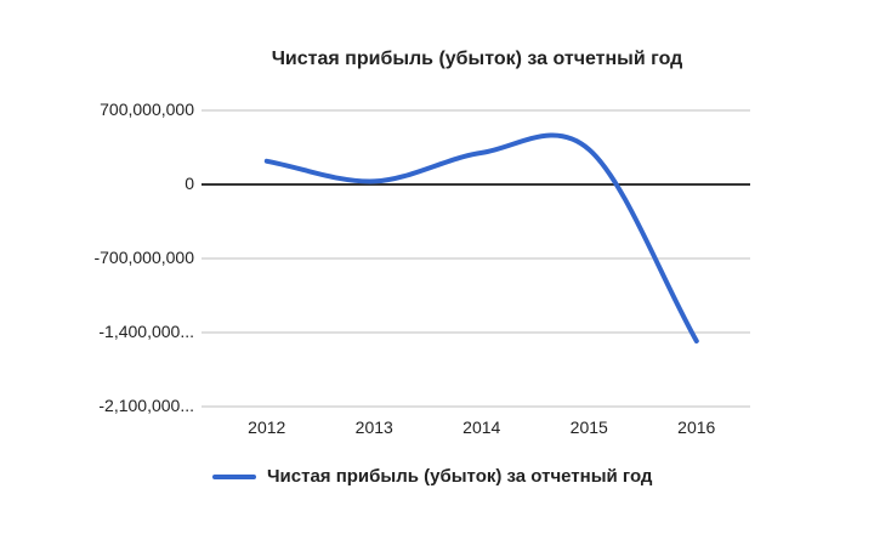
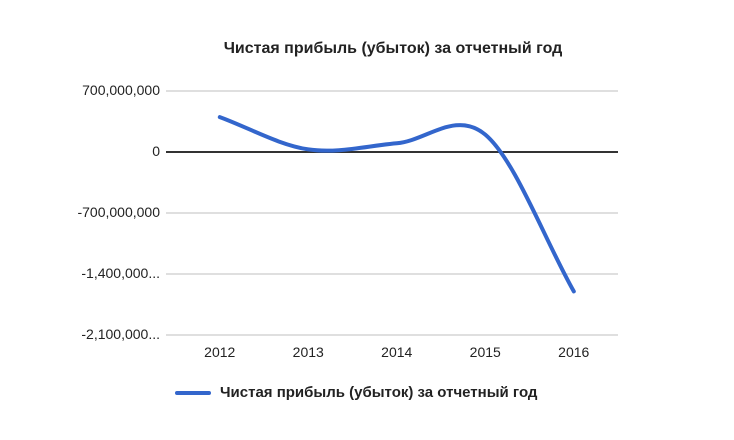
2012: 200000000 -> 400000000
2014: 300000000 -> 100000000
2015: 300000000 -> 200000000
2016: -1500000000 -> -1600000000
